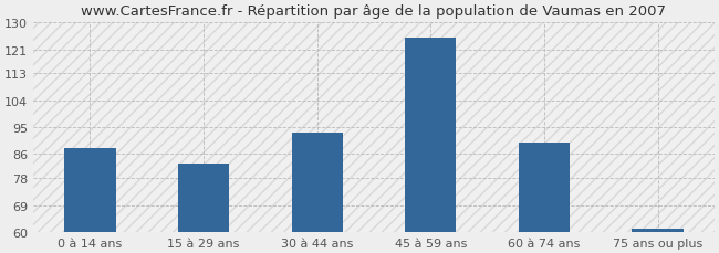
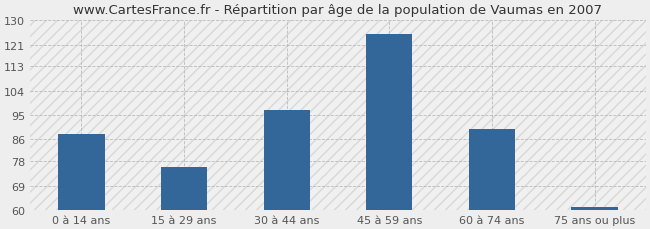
15 à 29 ans: 83 -> 76
30 à 44 ans: 93 -> 97
